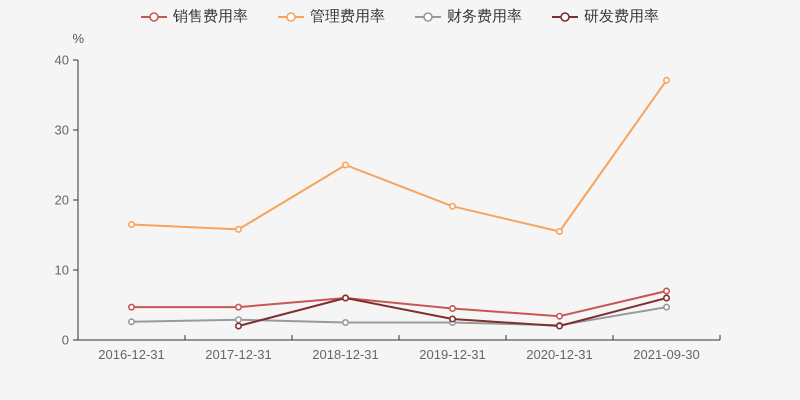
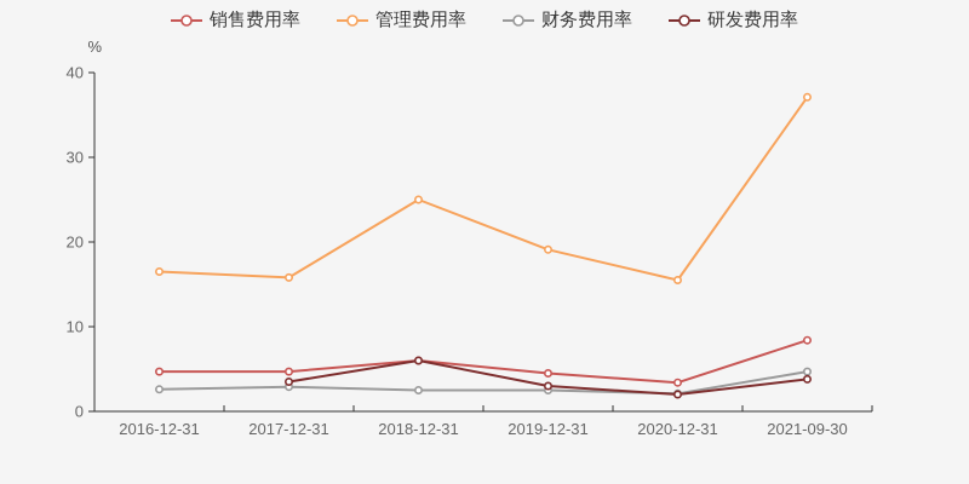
研发费用率/2017-12-31: 2 -> 4
销售费用率/2021-09-30: 7 -> 8
研发费用率/2021-09-30: 6 -> 4
